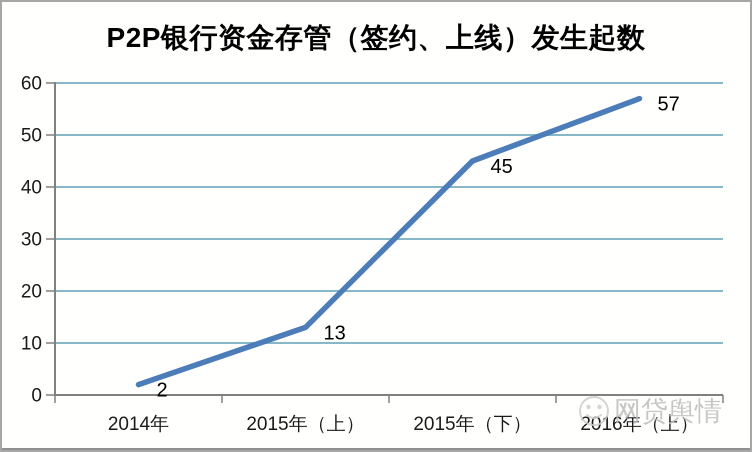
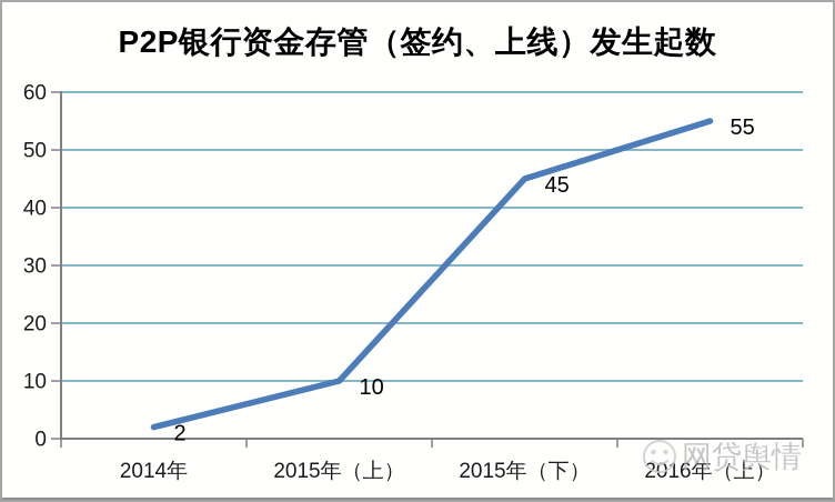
2015年（上）: 13 -> 10
2016年（上）: 57 -> 55
